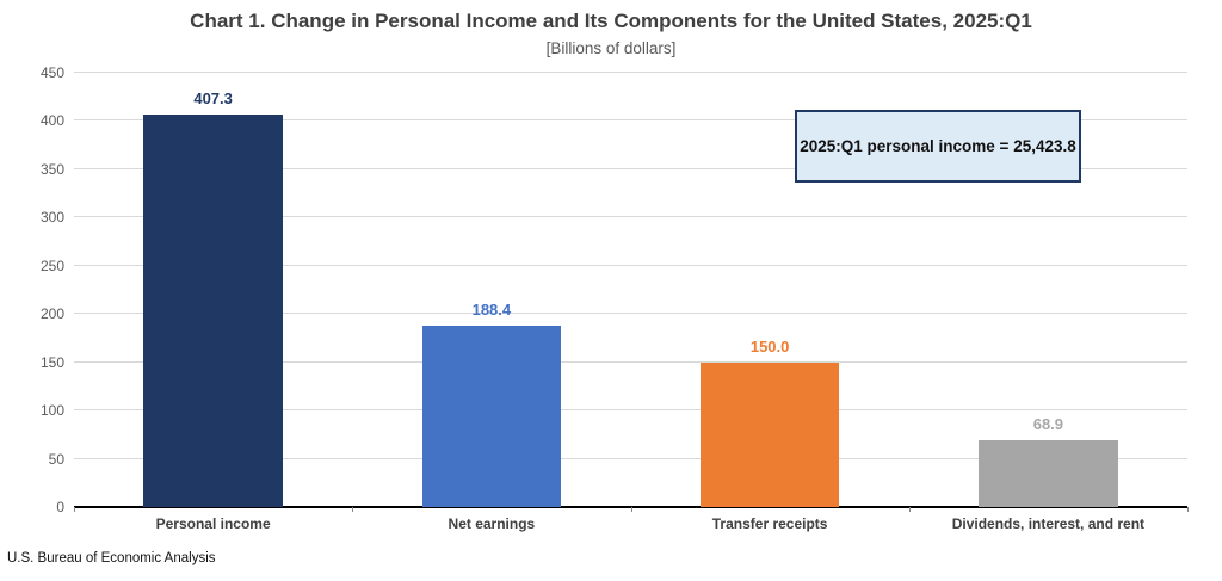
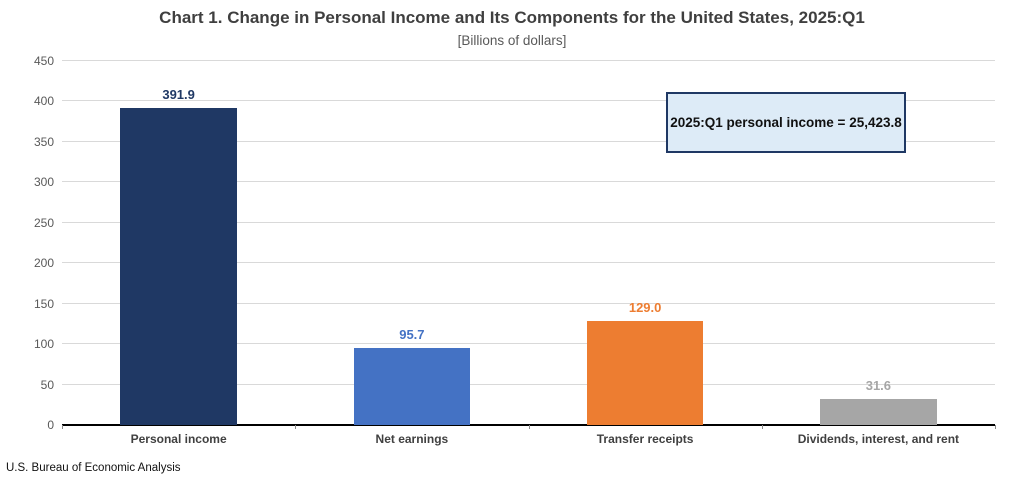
Personal income: 407.3 -> 391.9
Net earnings: 188.4 -> 95.7
Transfer receipts: 150.0 -> 129.0
Dividends, interest, and rent: 68.9 -> 31.6
